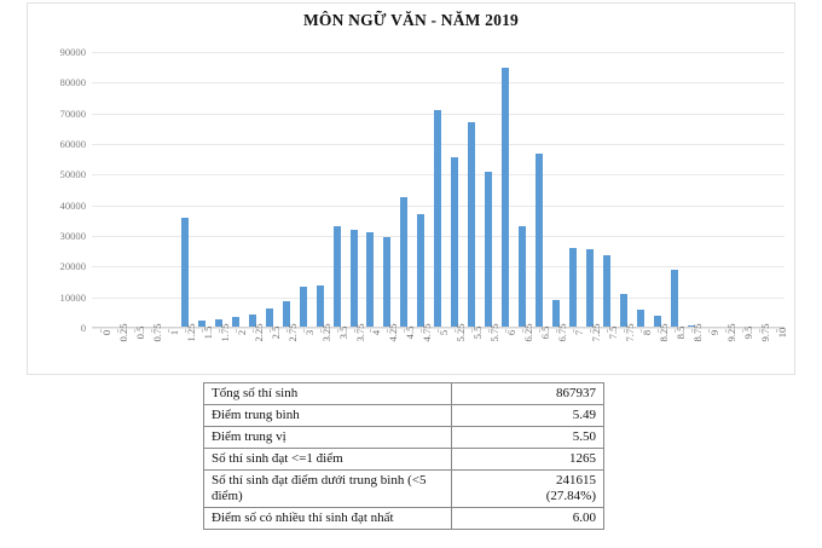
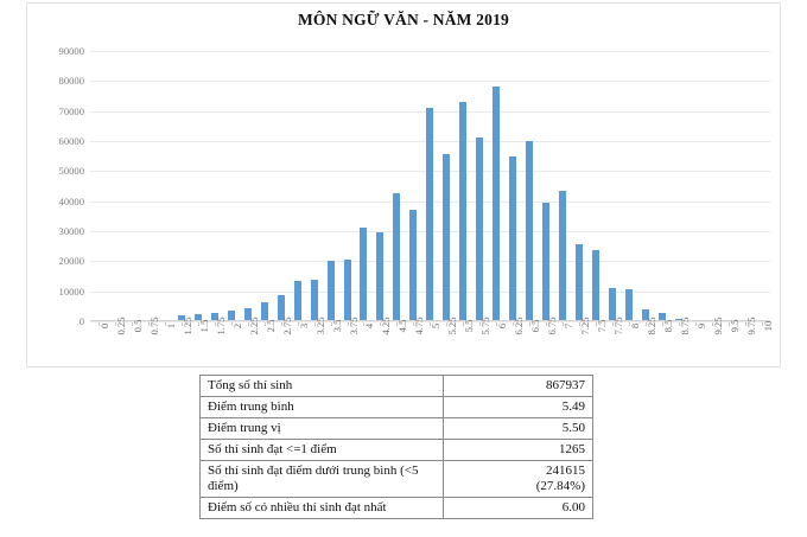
1.25: 36000 -> 2000
3.5: 33000 -> 20000
3.75: 32000 -> 20000
5.5: 67000 -> 73000
5.75: 51000 -> 61000
6: 85000 -> 78000
6.25: 33000 -> 55000
6.5: 57000 -> 60000
6.75: 9000 -> 40000
7: 26000 -> 44000
8: 6000 -> 10000
8.5: 19000 -> 3000
